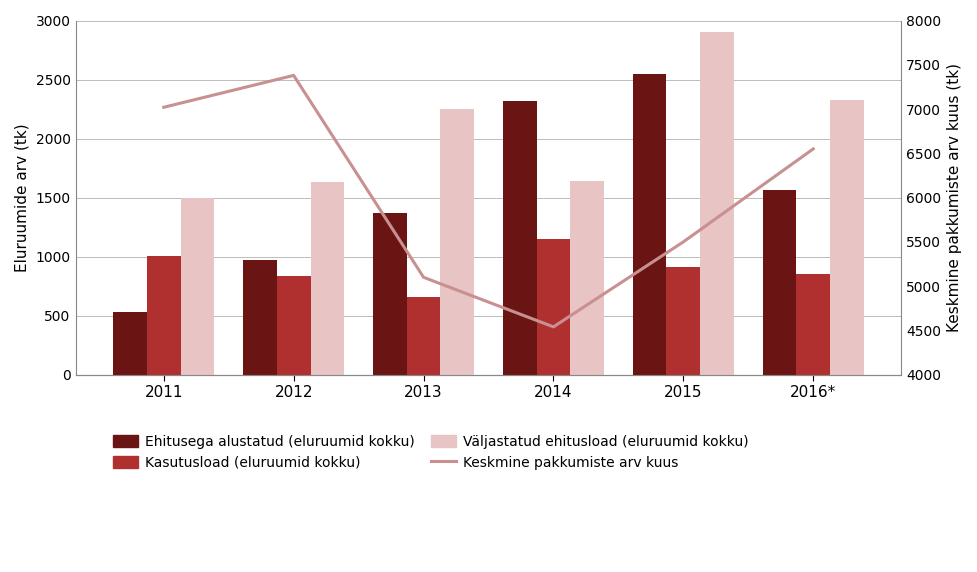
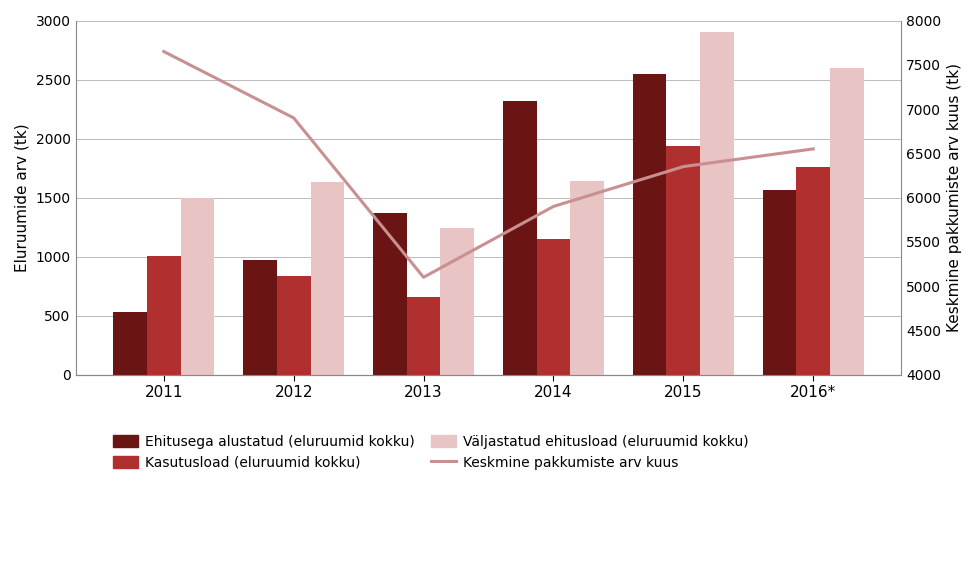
Keskmine pakkumiste arv kuus/2011: 7020 -> 7650
Keskmine pakkumiste arv kuus/2012: 7380 -> 6900
Väljastatud ehitusload (eluruumid kokku)/2013: 2250 -> 1240
Keskmine pakkumiste arv kuus/2014: 4540 -> 5900
Kasutusload (eluruumid kokku)/2015: 910 -> 1940
Keskmine pakkumiste arv kuus/2015: 5500 -> 6350
Kasutusload (eluruumid kokku)/2016*: 850 -> 1760
Väljastatud ehitusload (eluruumid kokku)/2016*: 2330 -> 2600
